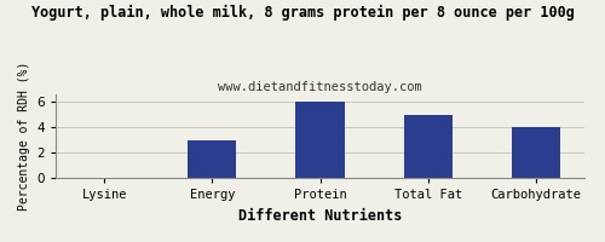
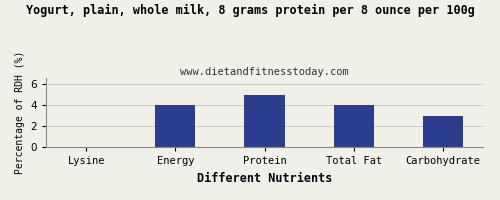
Energy: 3 -> 4
Protein: 6 -> 5
Total Fat: 5 -> 4
Carbohydrate: 4 -> 3
